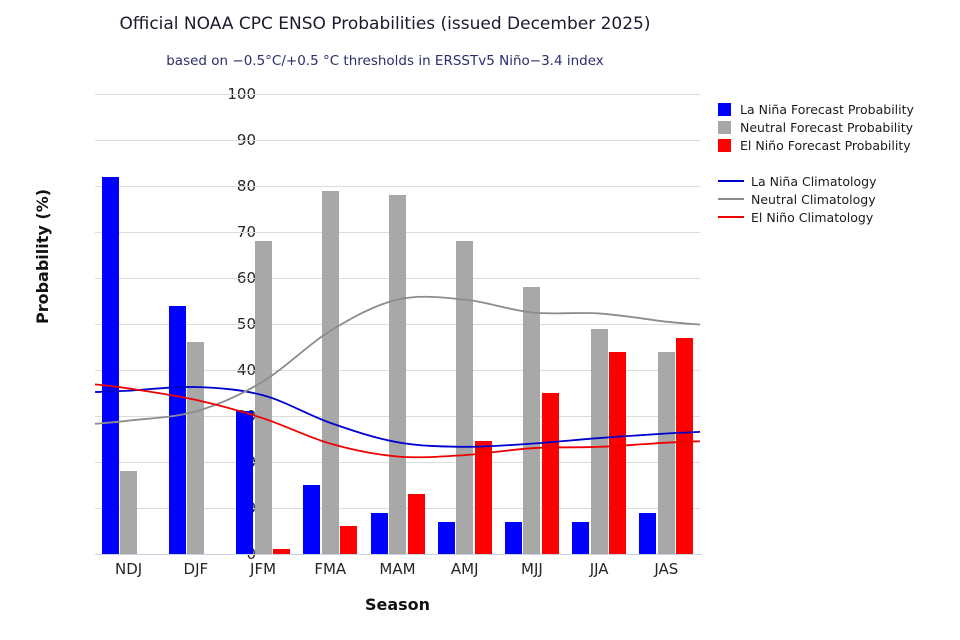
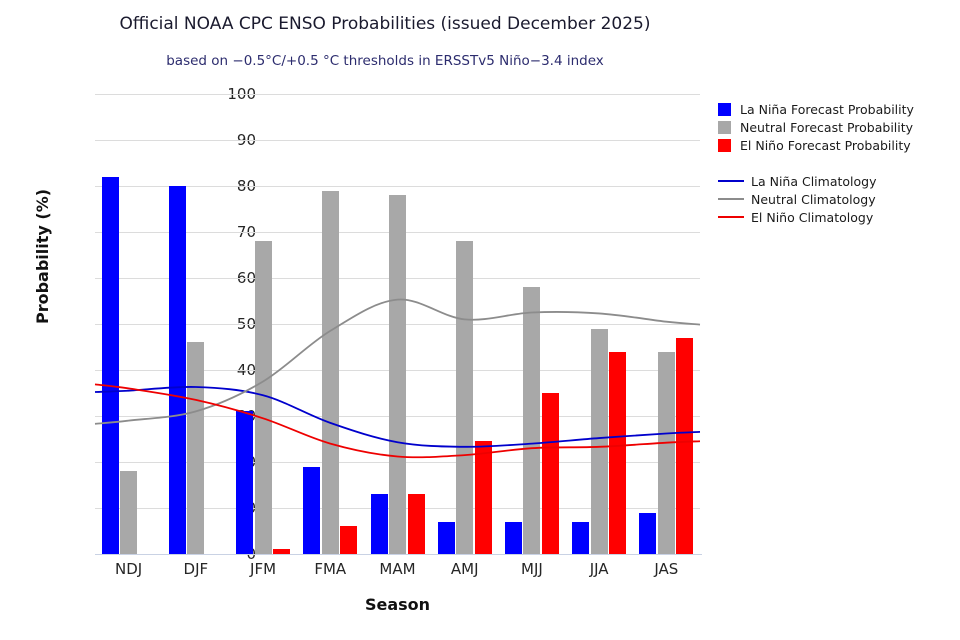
La Niña Forecast Probability/DJF: 54 -> 80
La Niña Forecast Probability/FMA: 15 -> 19
La Niña Forecast Probability/MAM: 9 -> 13
Neutral Climatology/AMJ: 55 -> 51
